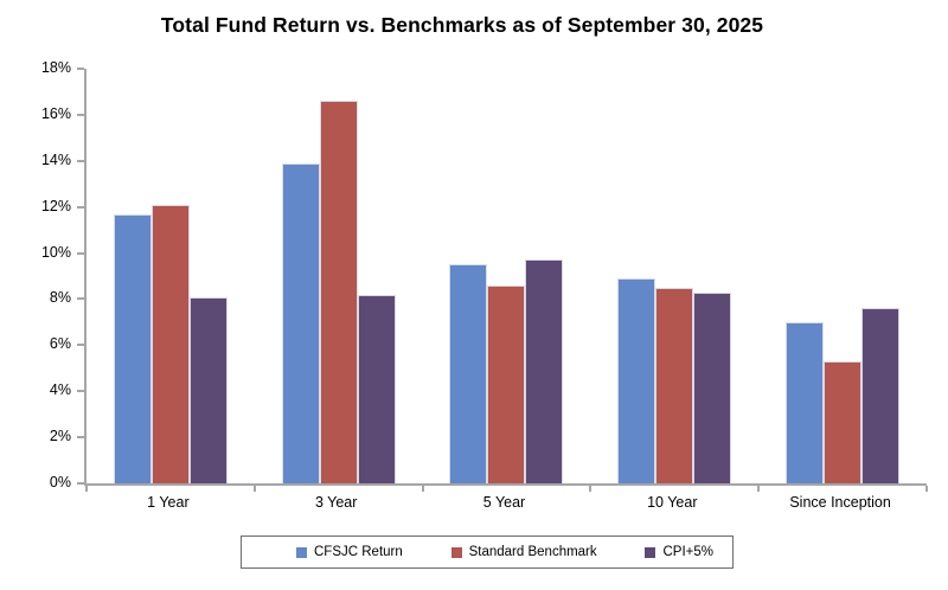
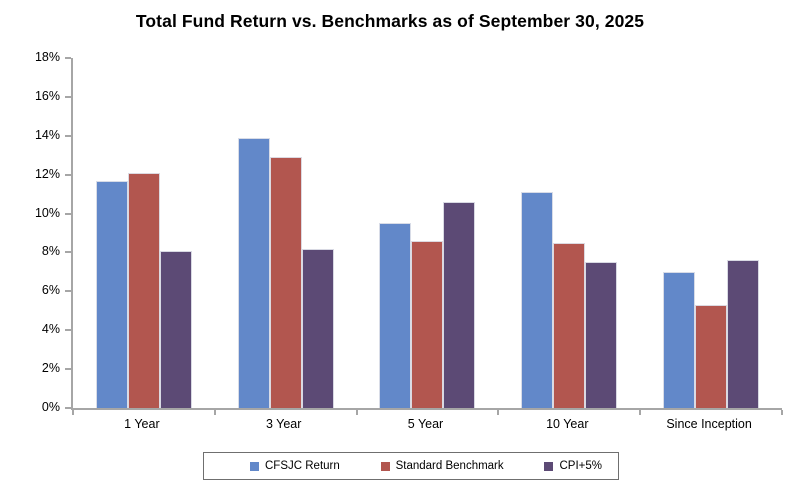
Standard Benchmark/3 Year: 16.6% -> 12.9%
CPI+5%/5 Year: 9.7% -> 10.6%
CFSJC Return/10 Year: 8.9% -> 11.1%
CPI+5%/10 Year: 8.3% -> 7.5%
